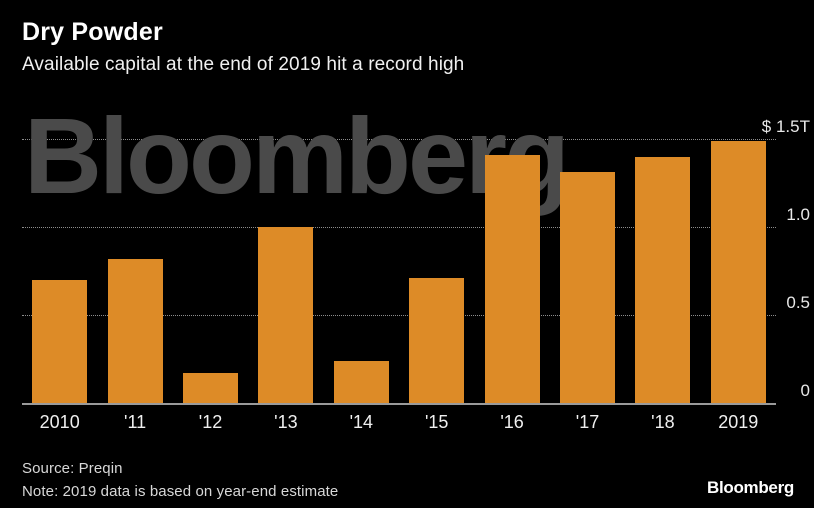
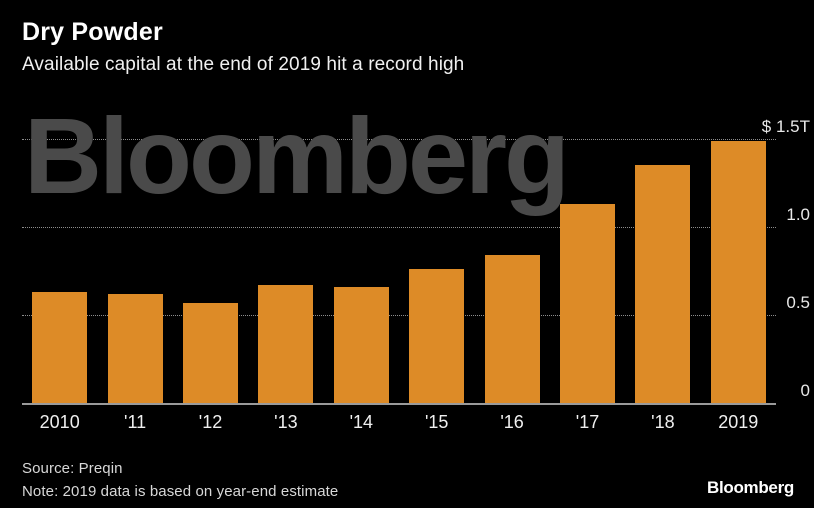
2010: 0.70 -> 0.63
'11: 0.82 -> 0.62
'12: 0.17 -> 0.57
'13: 1.00 -> 0.67
'14: 0.24 -> 0.66
'15: 0.71 -> 0.76
'16: 1.41 -> 0.84
'17: 1.31 -> 1.13
'18: 1.40 -> 1.35
